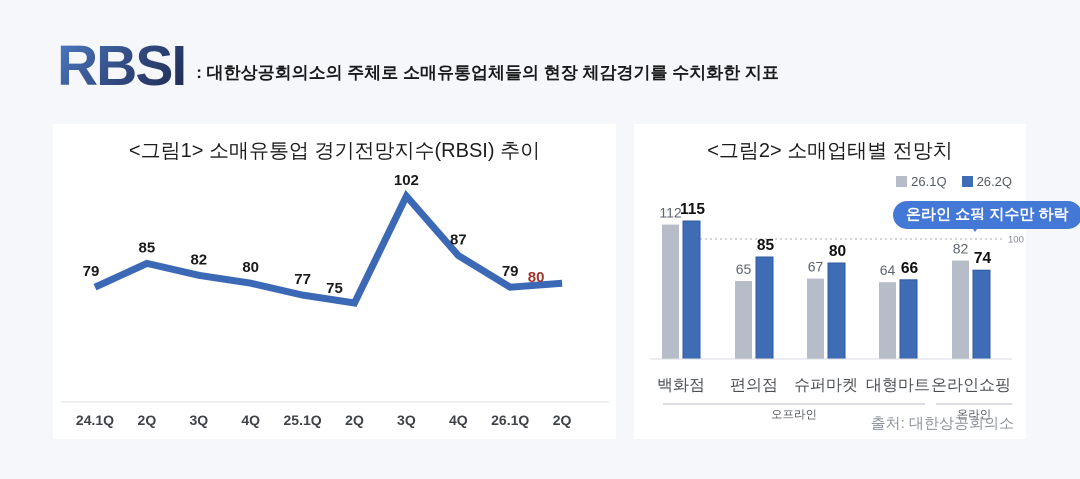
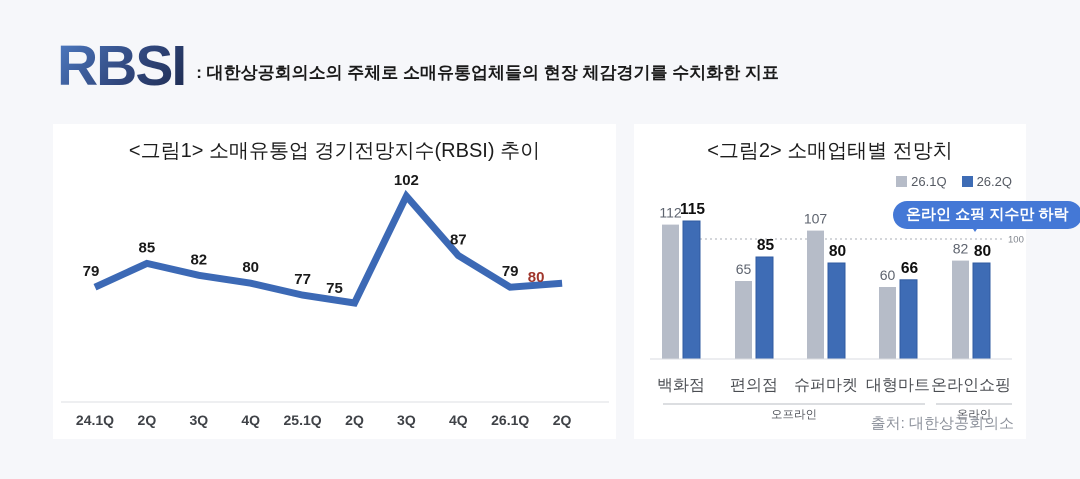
<그림2> 소매업태별 전망치/26.1Q/슈퍼마켓: 67 -> 107
<그림2> 소매업태별 전망치/26.1Q/대형마트: 64 -> 60
<그림2> 소매업태별 전망치/26.2Q/온라인쇼핑: 74 -> 80
